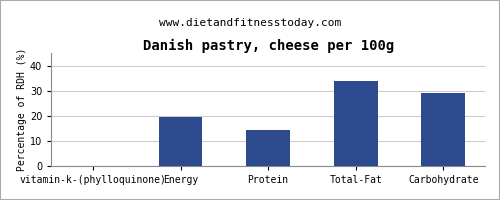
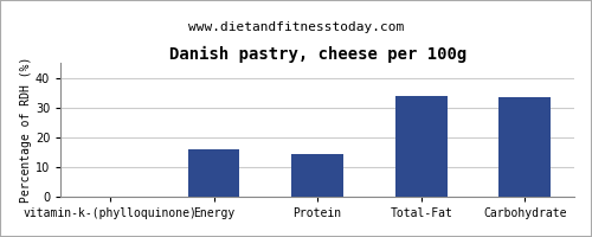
Energy: 19.5 -> 16.0
Carbohydrate: 29.0 -> 33.5
